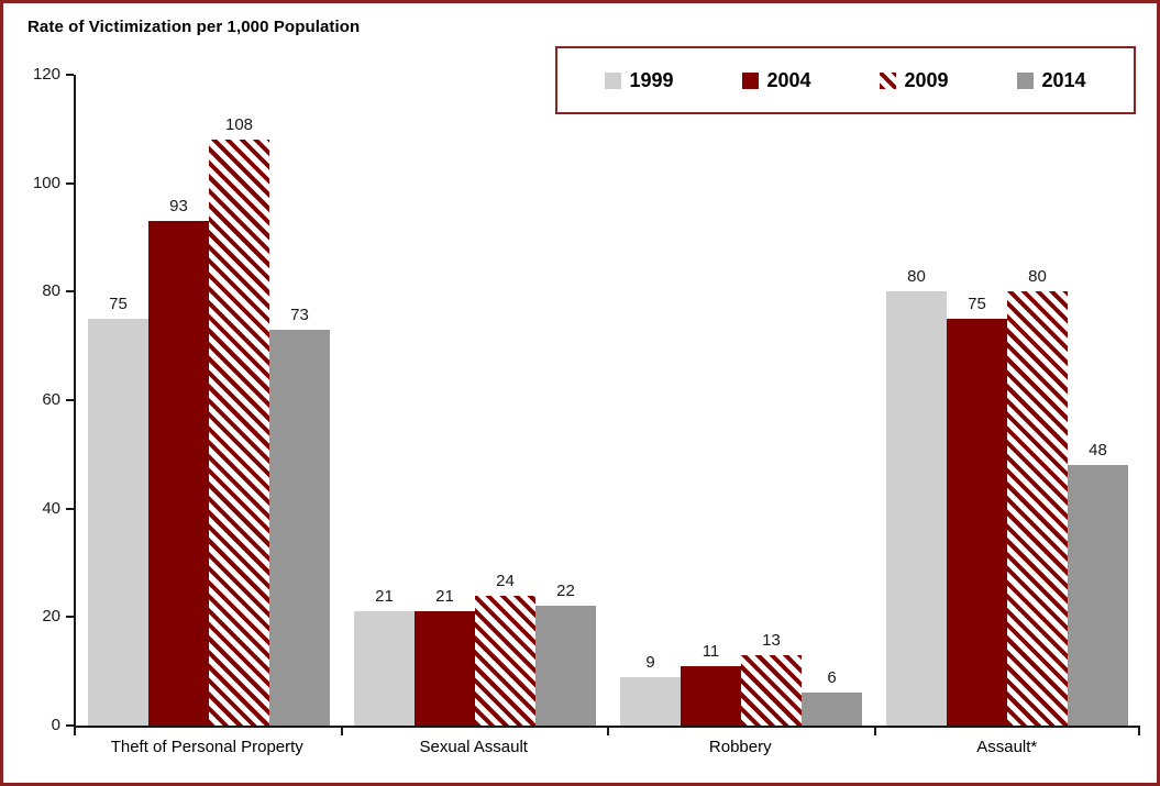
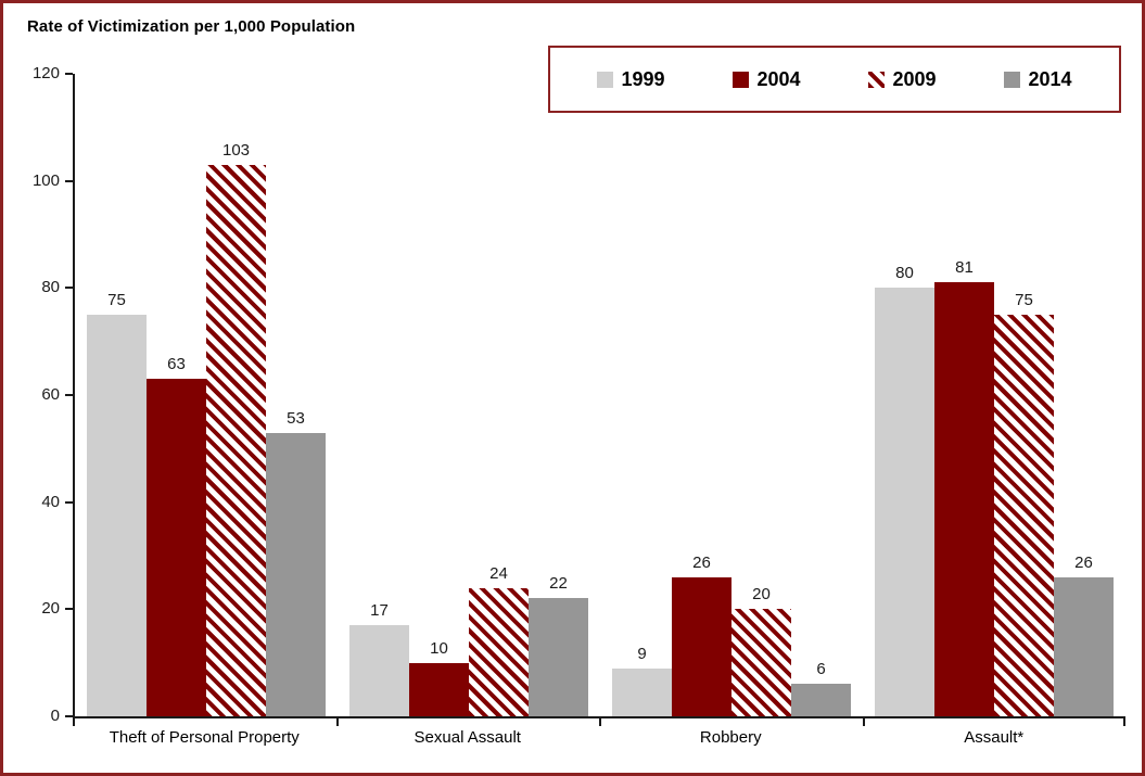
2004/Theft of Personal Property: 93 -> 63
2009/Theft of Personal Property: 108 -> 103
2014/Theft of Personal Property: 73 -> 53
1999/Sexual Assault: 21 -> 17
2004/Sexual Assault: 21 -> 10
2004/Robbery: 11 -> 26
2009/Robbery: 13 -> 20
2004/Assault*: 75 -> 81
2009/Assault*: 80 -> 75
2014/Assault*: 48 -> 26
